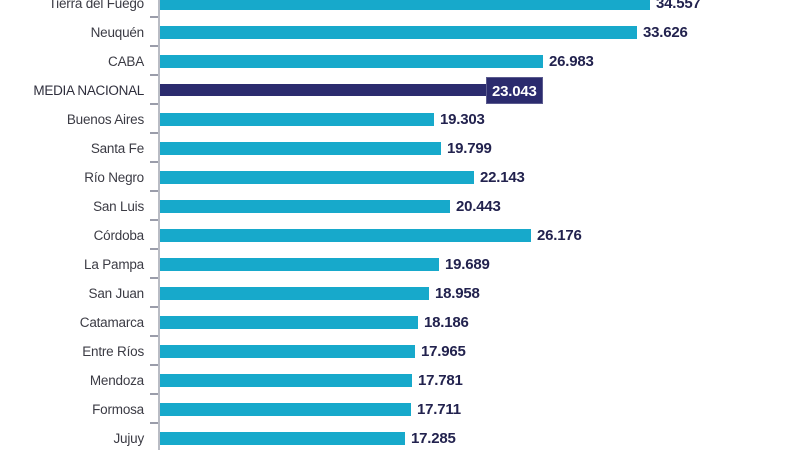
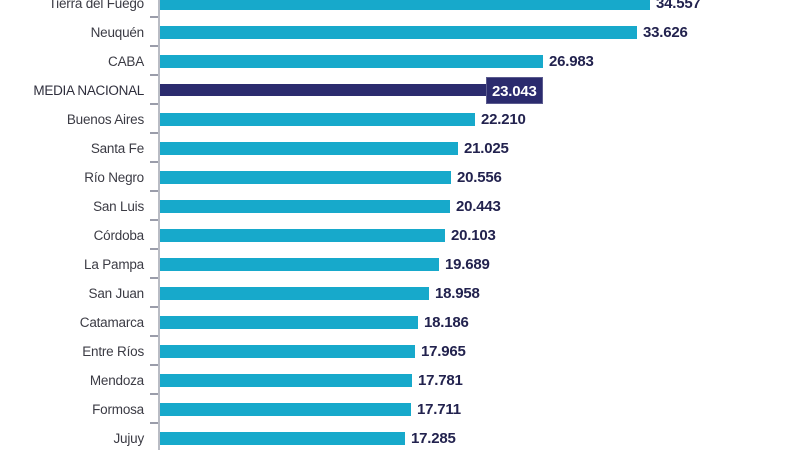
Buenos Aires: 19.303 -> 22.210
Santa Fe: 19.799 -> 21.025
Río Negro: 22.143 -> 20.556
Córdoba: 26.176 -> 20.103
